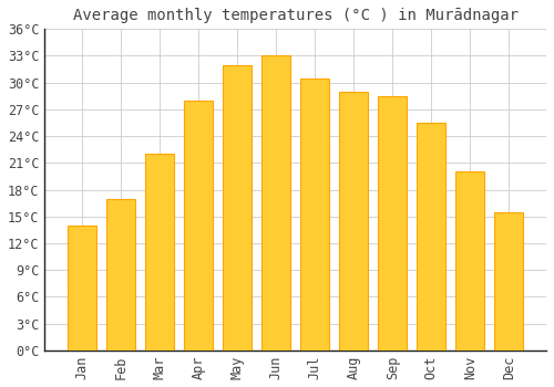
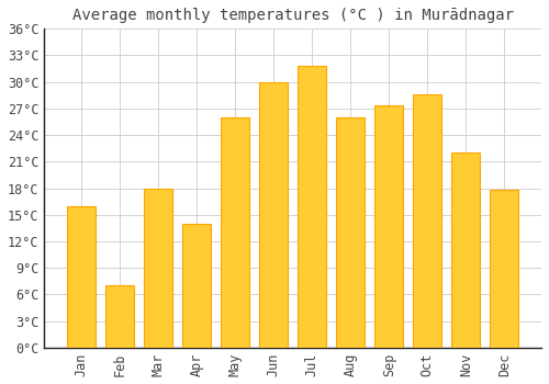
Jan: 14.0°C -> 16.0°C
Feb: 17.0°C -> 7.0°C
Mar: 22.0°C -> 18.0°C
Apr: 28.0°C -> 14.0°C
May: 32.0°C -> 26.0°C
Jun: 33.0°C -> 30.0°C
Jul: 30.5°C -> 31.8°C
Aug: 29.0°C -> 26.0°C
Sep: 28.5°C -> 27.4°C
Oct: 25.5°C -> 28.6°C
Nov: 20.0°C -> 22.0°C
Dec: 15.5°C -> 17.8°C
